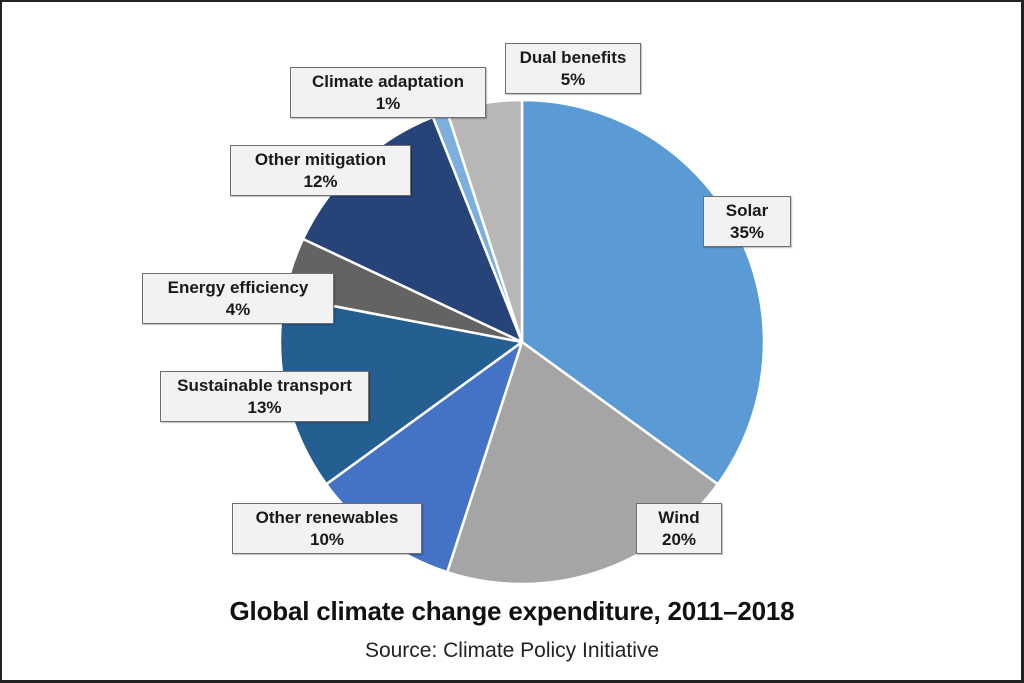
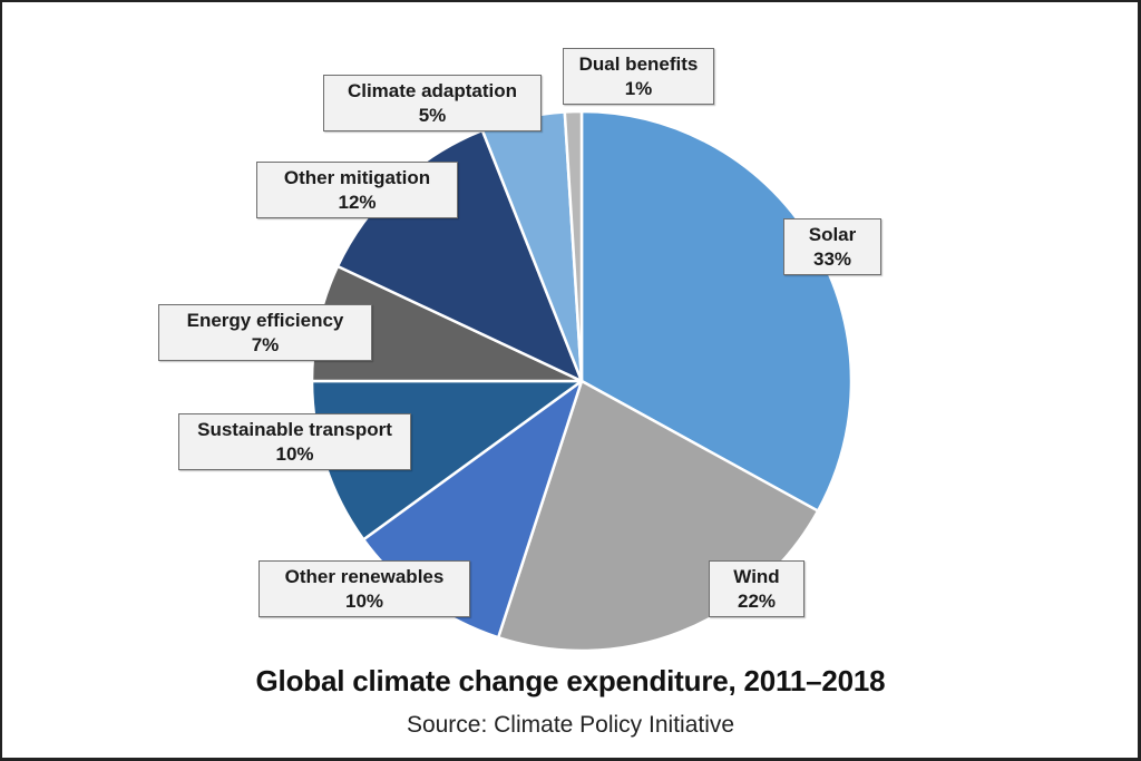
Solar: 35% -> 33%
Wind: 20% -> 22%
Sustainable transport: 13% -> 10%
Energy efficiency: 4% -> 7%
Climate adaptation: 1% -> 5%
Dual benefits: 5% -> 1%
